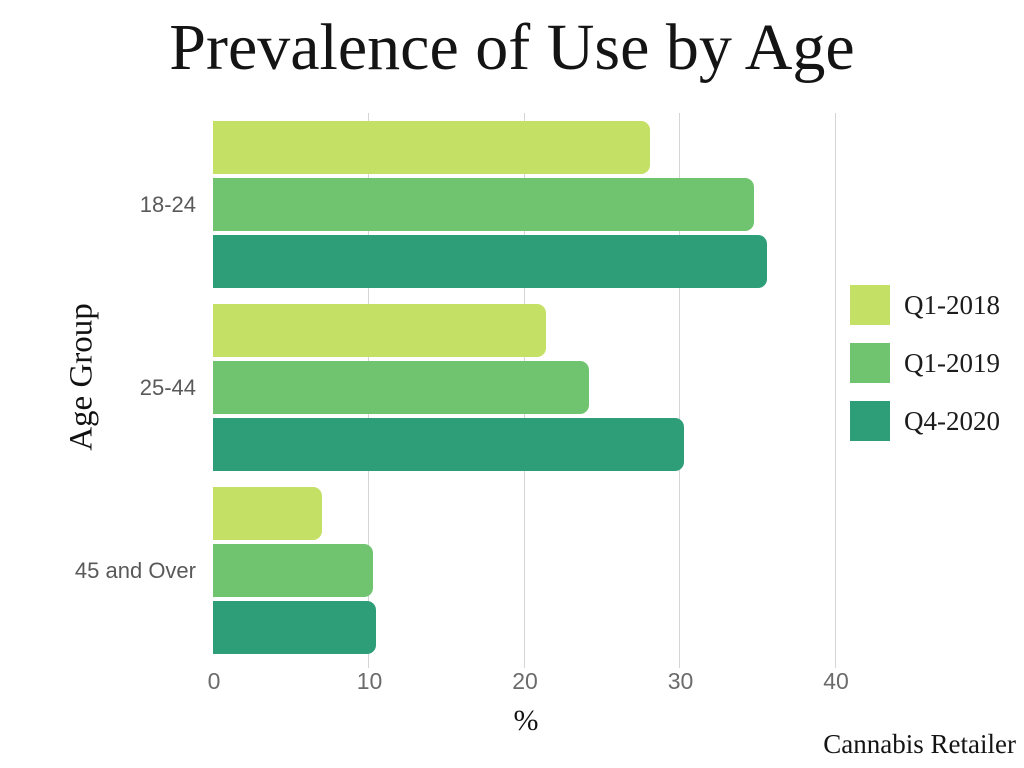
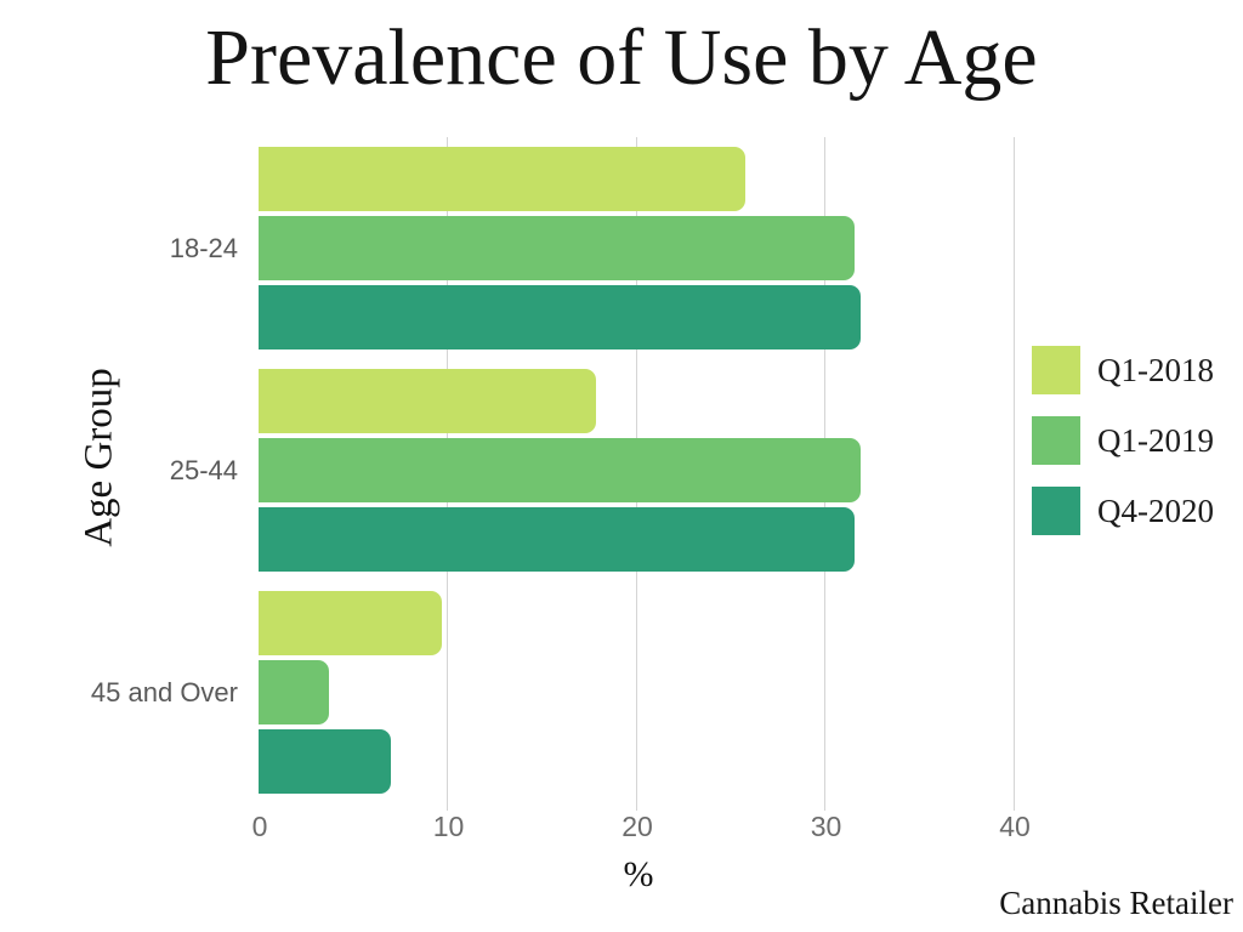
Q1-2018/18-24: 28.1 -> 25.8
Q1-2019/18-24: 34.8 -> 31.6
Q4-2020/18-24: 35.6 -> 31.9
Q1-2018/25-44: 21.4 -> 17.9
Q1-2019/25-44: 24.2 -> 31.9
Q4-2020/25-44: 30.3 -> 31.6
Q1-2018/45 and Over: 7.0 -> 9.7
Q1-2019/45 and Over: 10.3 -> 3.7
Q4-2020/45 and Over: 10.5 -> 7.0
